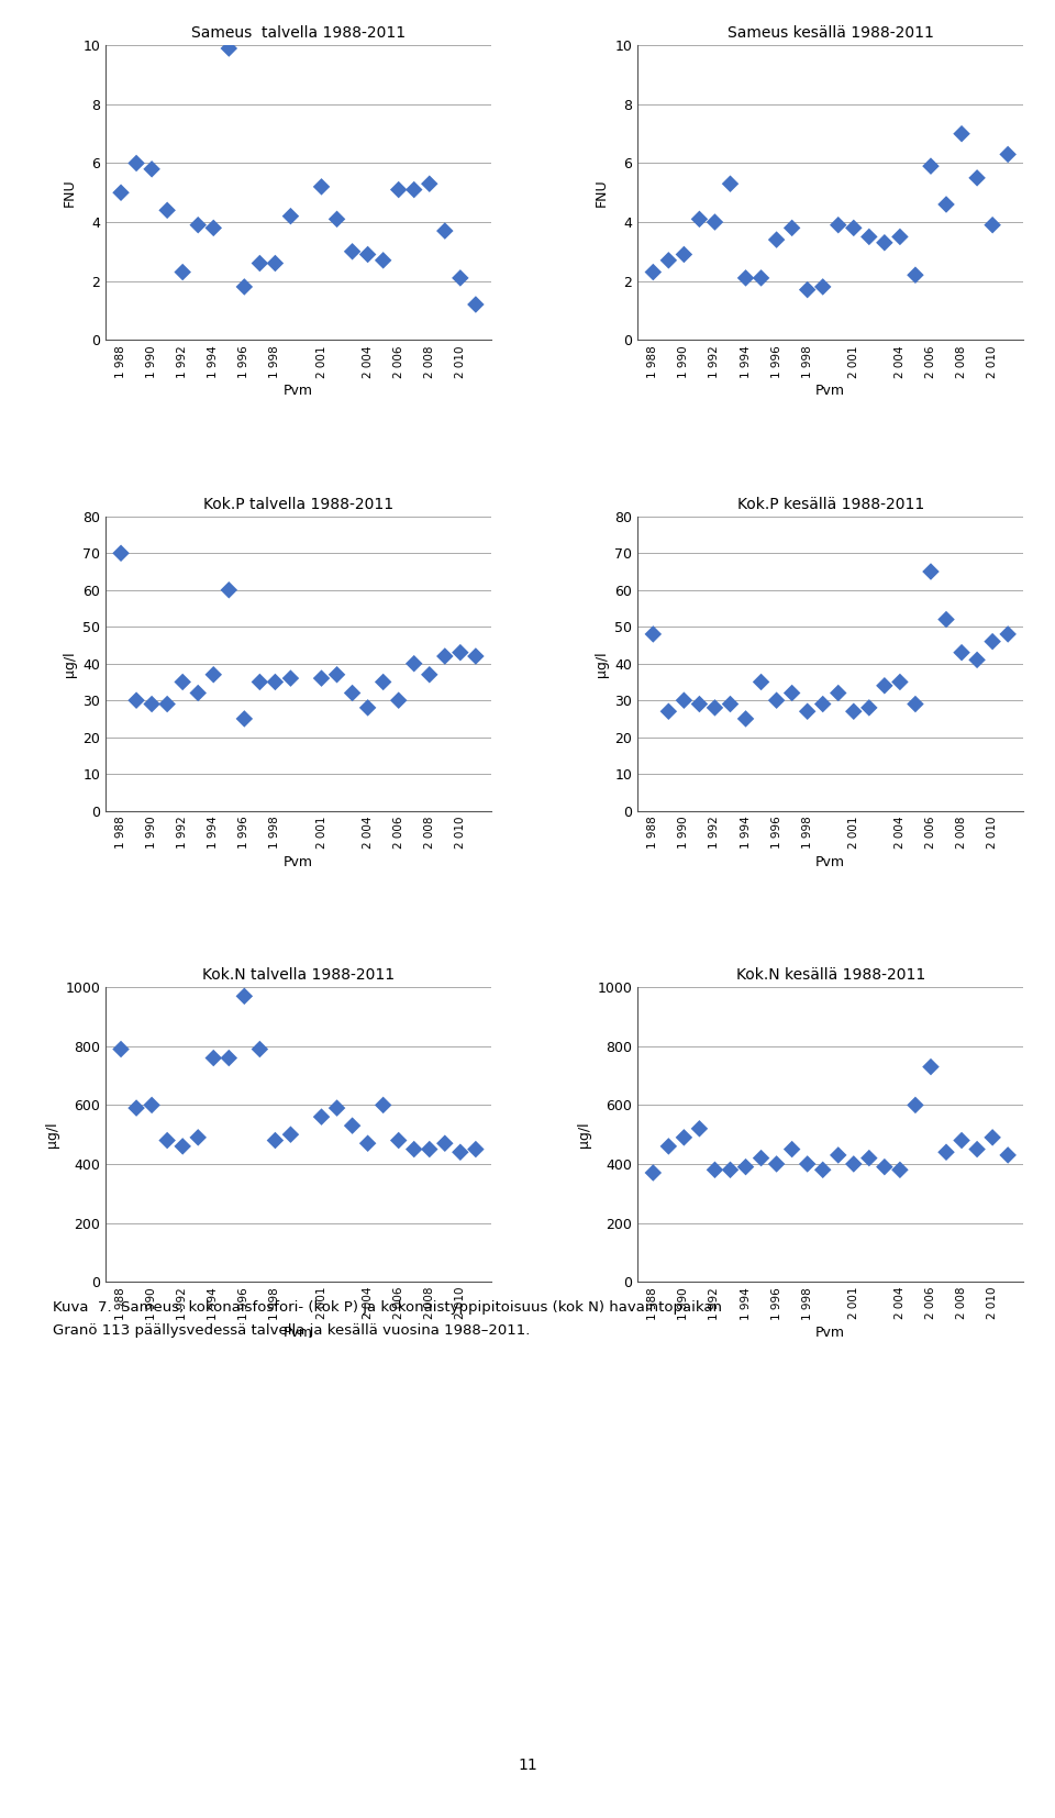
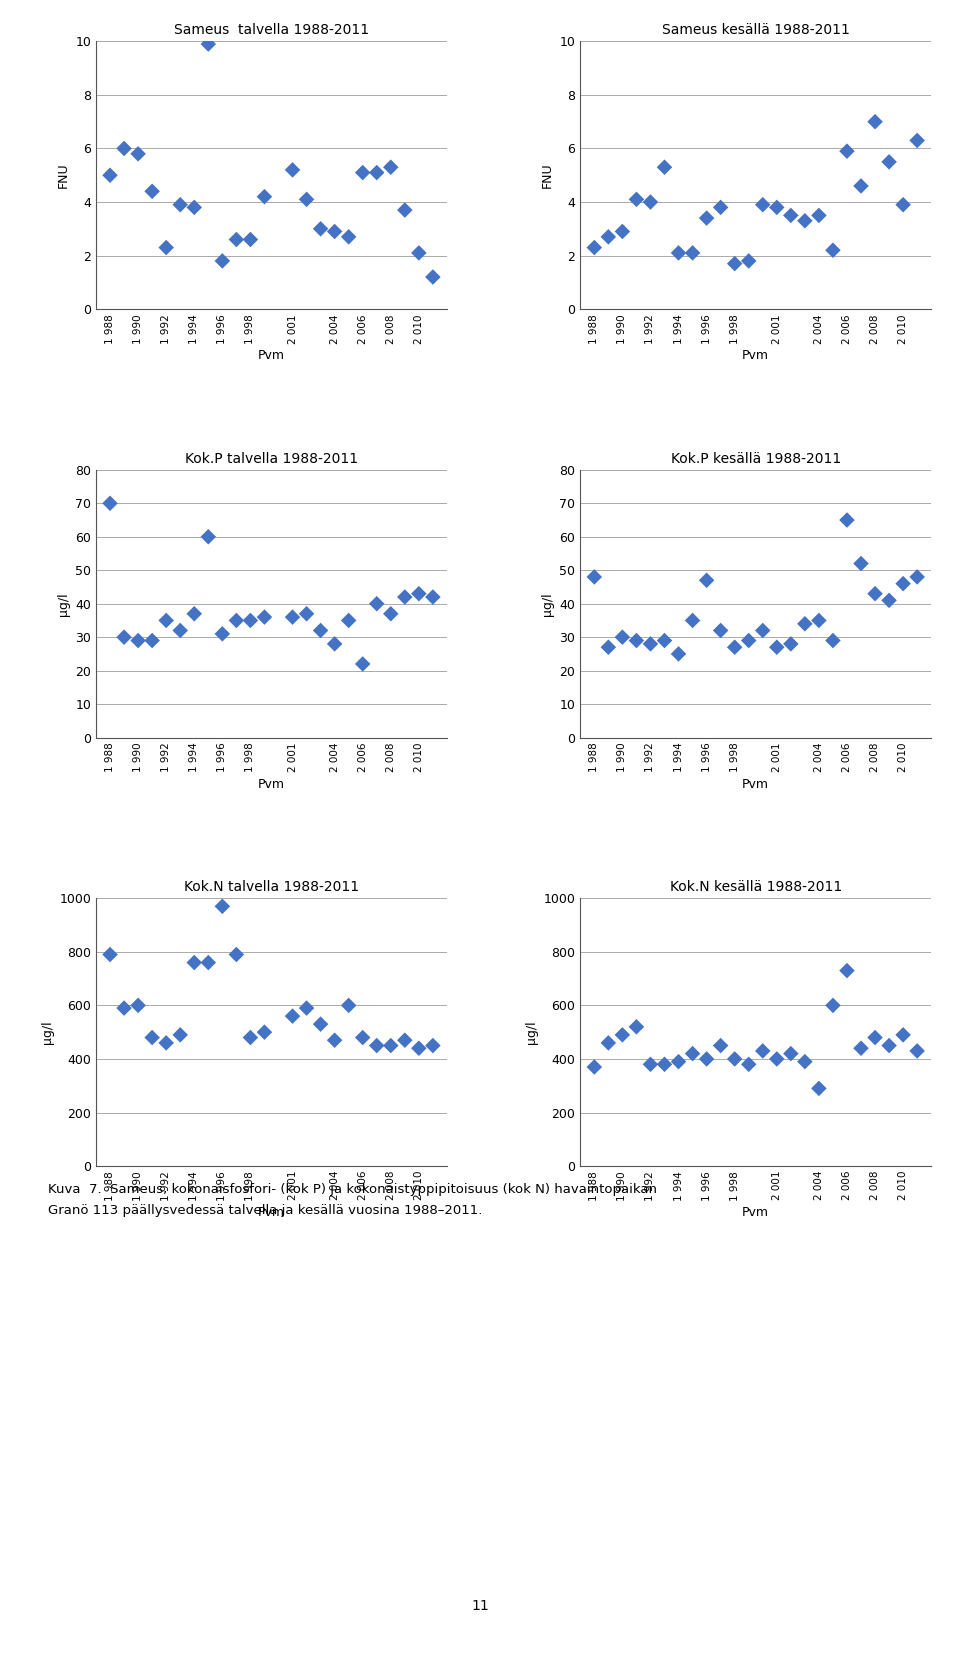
Kok.P talvella 1988-2011/1 996: 25 -> 31
Kok.P talvella 1988-2011/2 006: 30 -> 22
Kok.P kesällä 1988-2011/1 996: 30 -> 47
Kok.N kesällä 1988-2011/2 004: 380 -> 290
